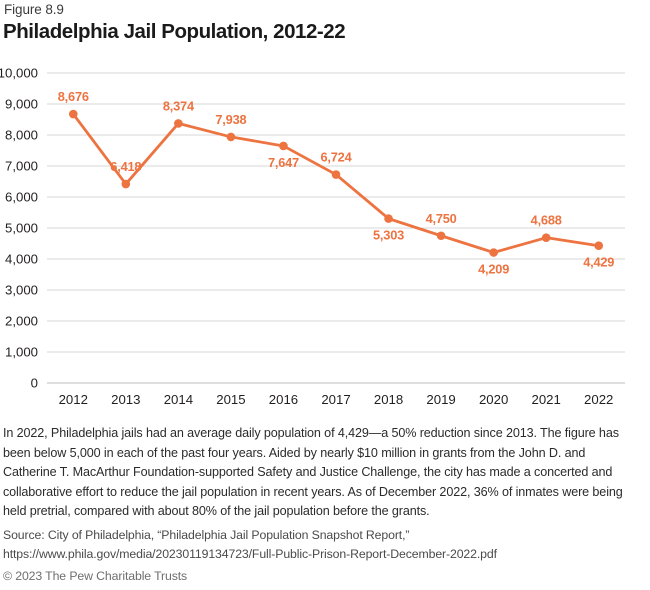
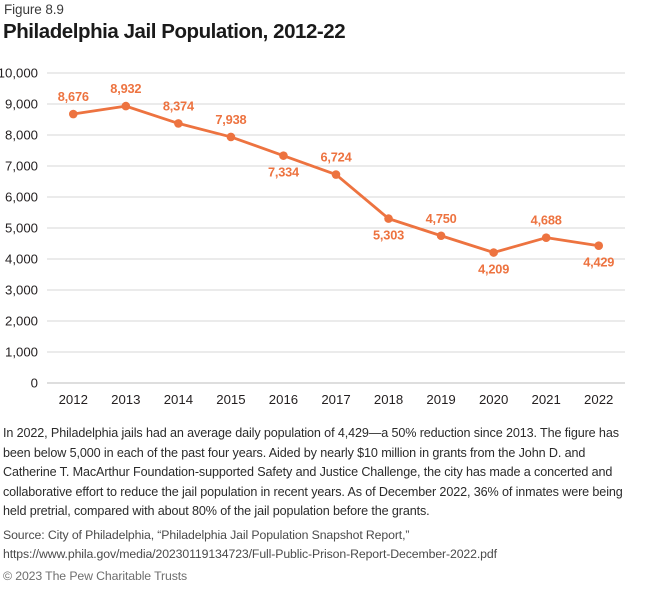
2013: 6,418 -> 8,932
2016: 7,647 -> 7,334
